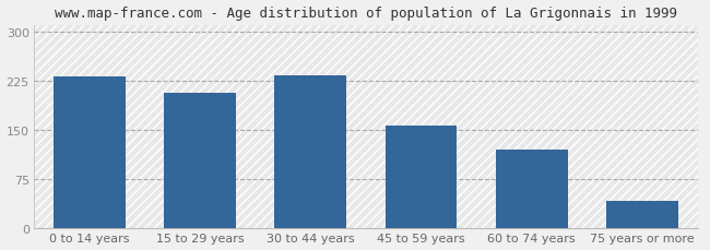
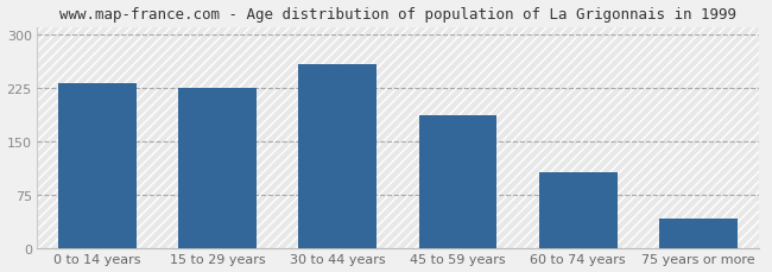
15 to 29 years: 206 -> 225
30 to 44 years: 234 -> 258
45 to 59 years: 156 -> 187
60 to 74 years: 120 -> 107
